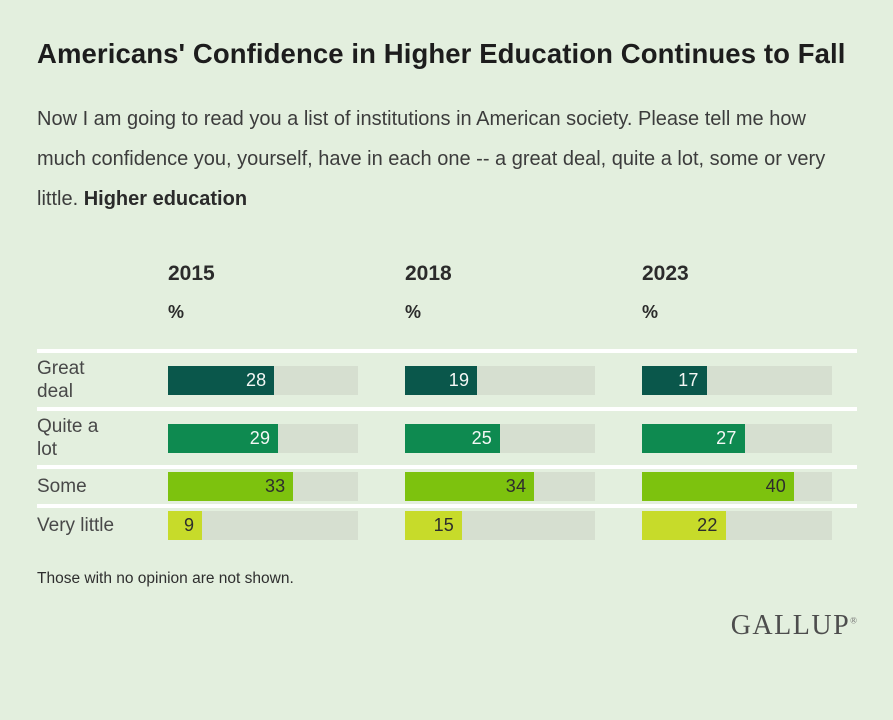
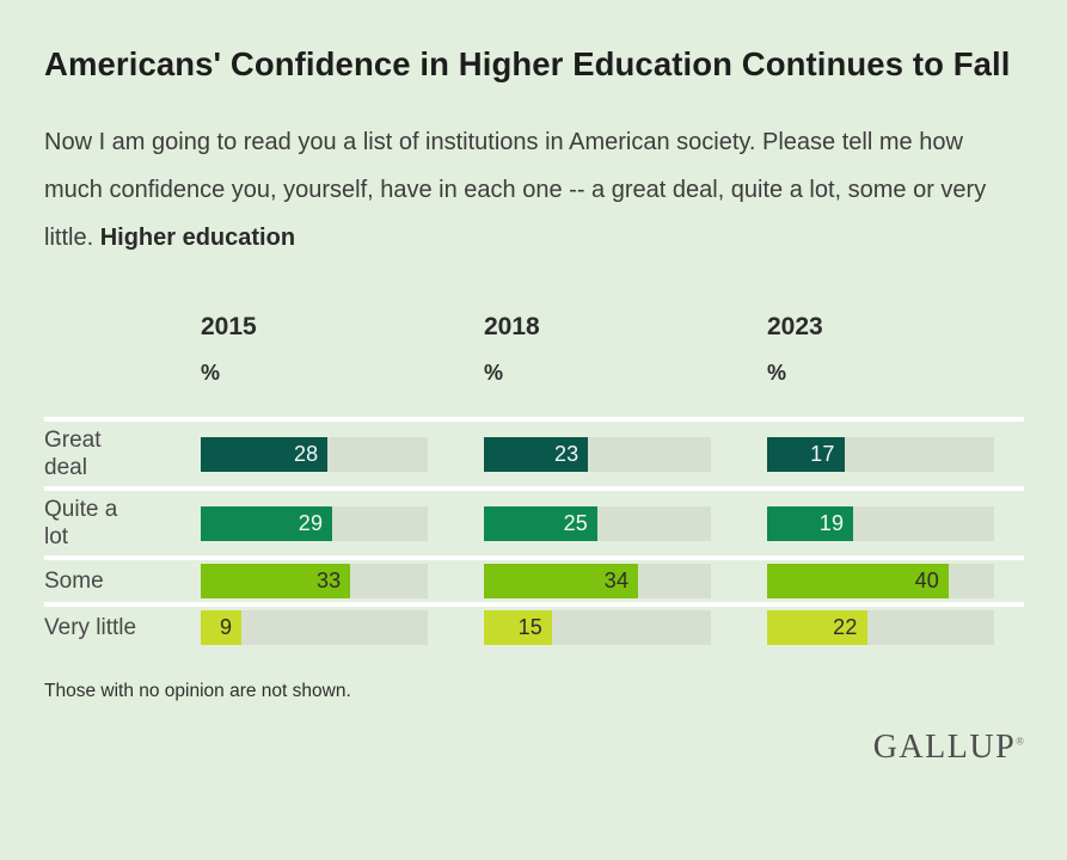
2018/Great deal: 19 -> 23
2023/Quite a lot: 27 -> 19
